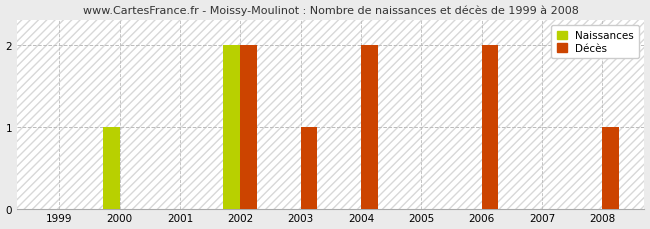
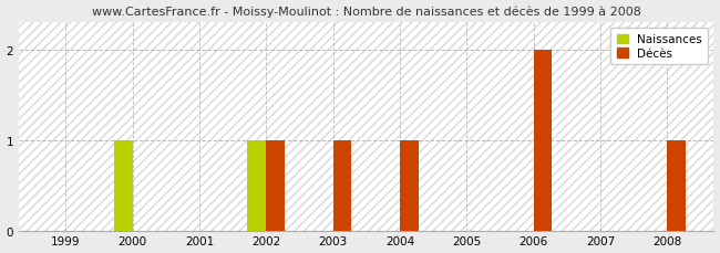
Naissances/2002: 2 -> 1
Décès/2002: 2 -> 1
Décès/2004: 2 -> 1
